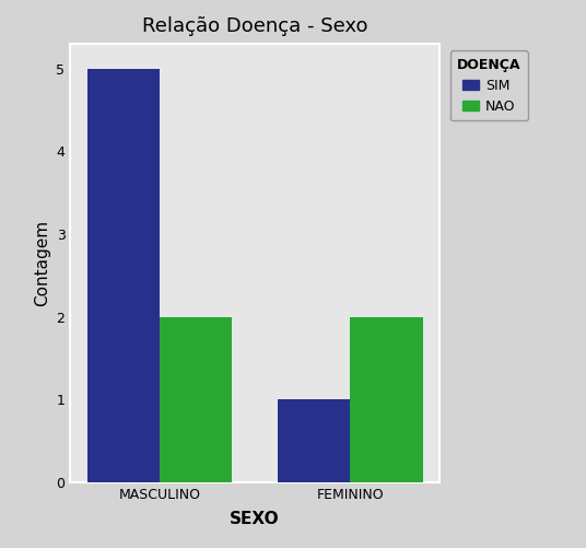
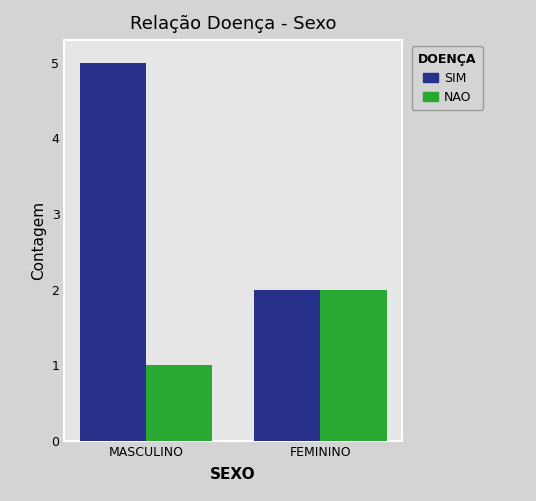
NAO/MASCULINO: 2 -> 1
SIM/FEMININO: 1 -> 2
